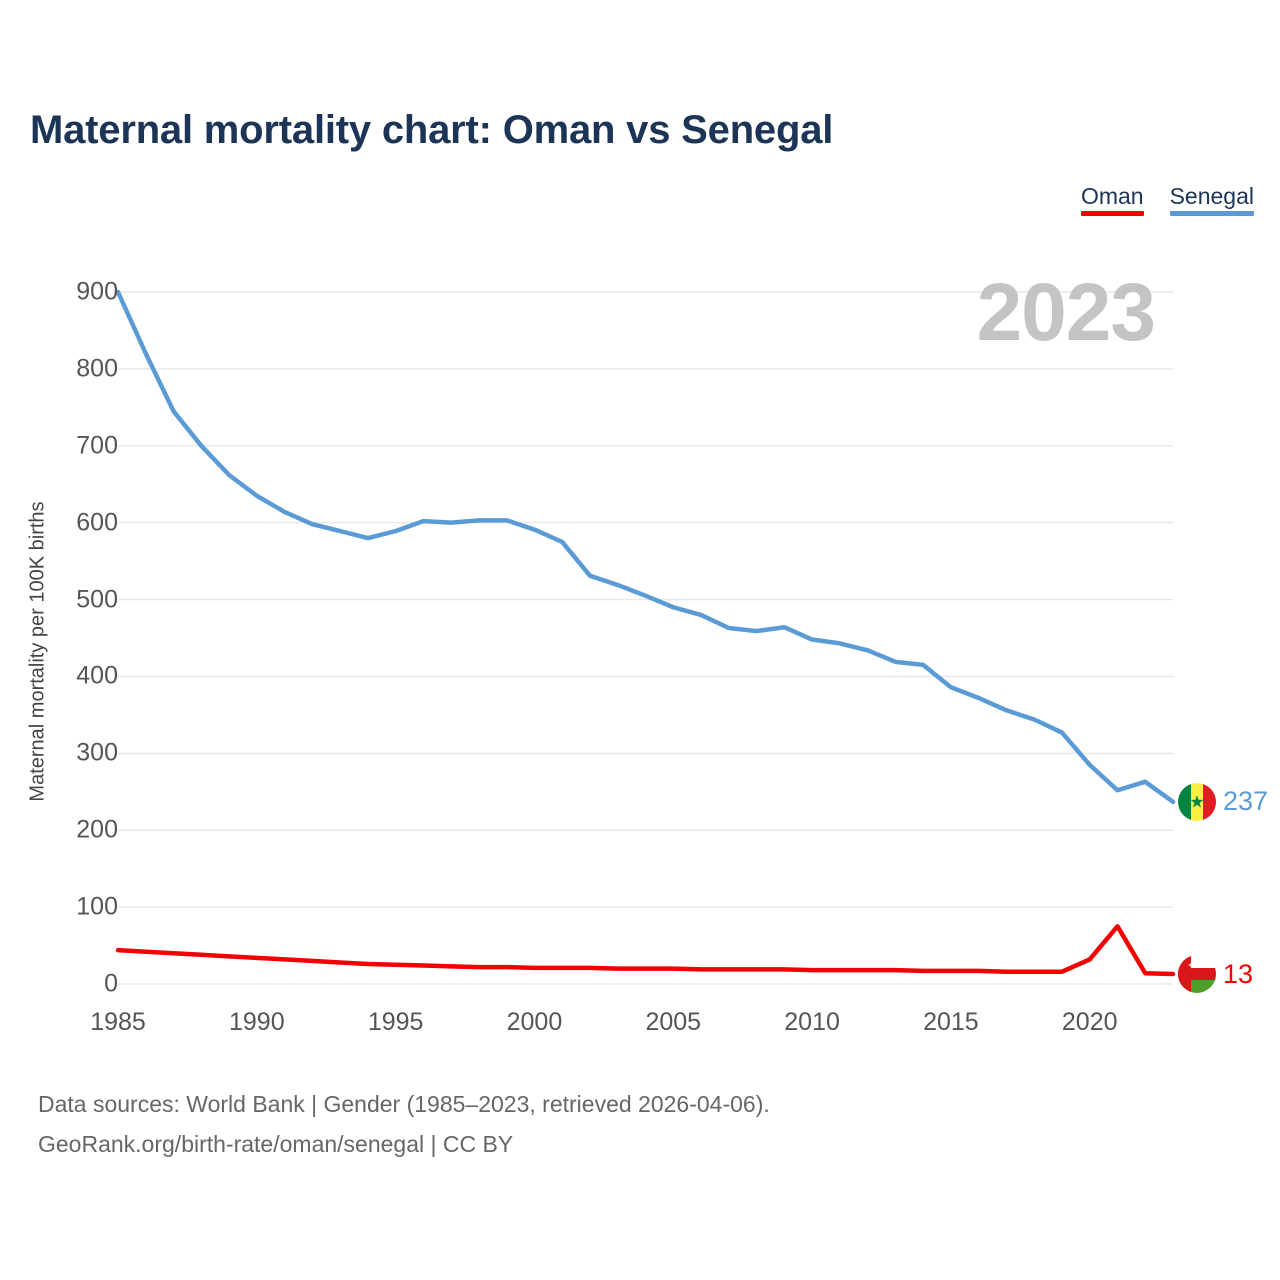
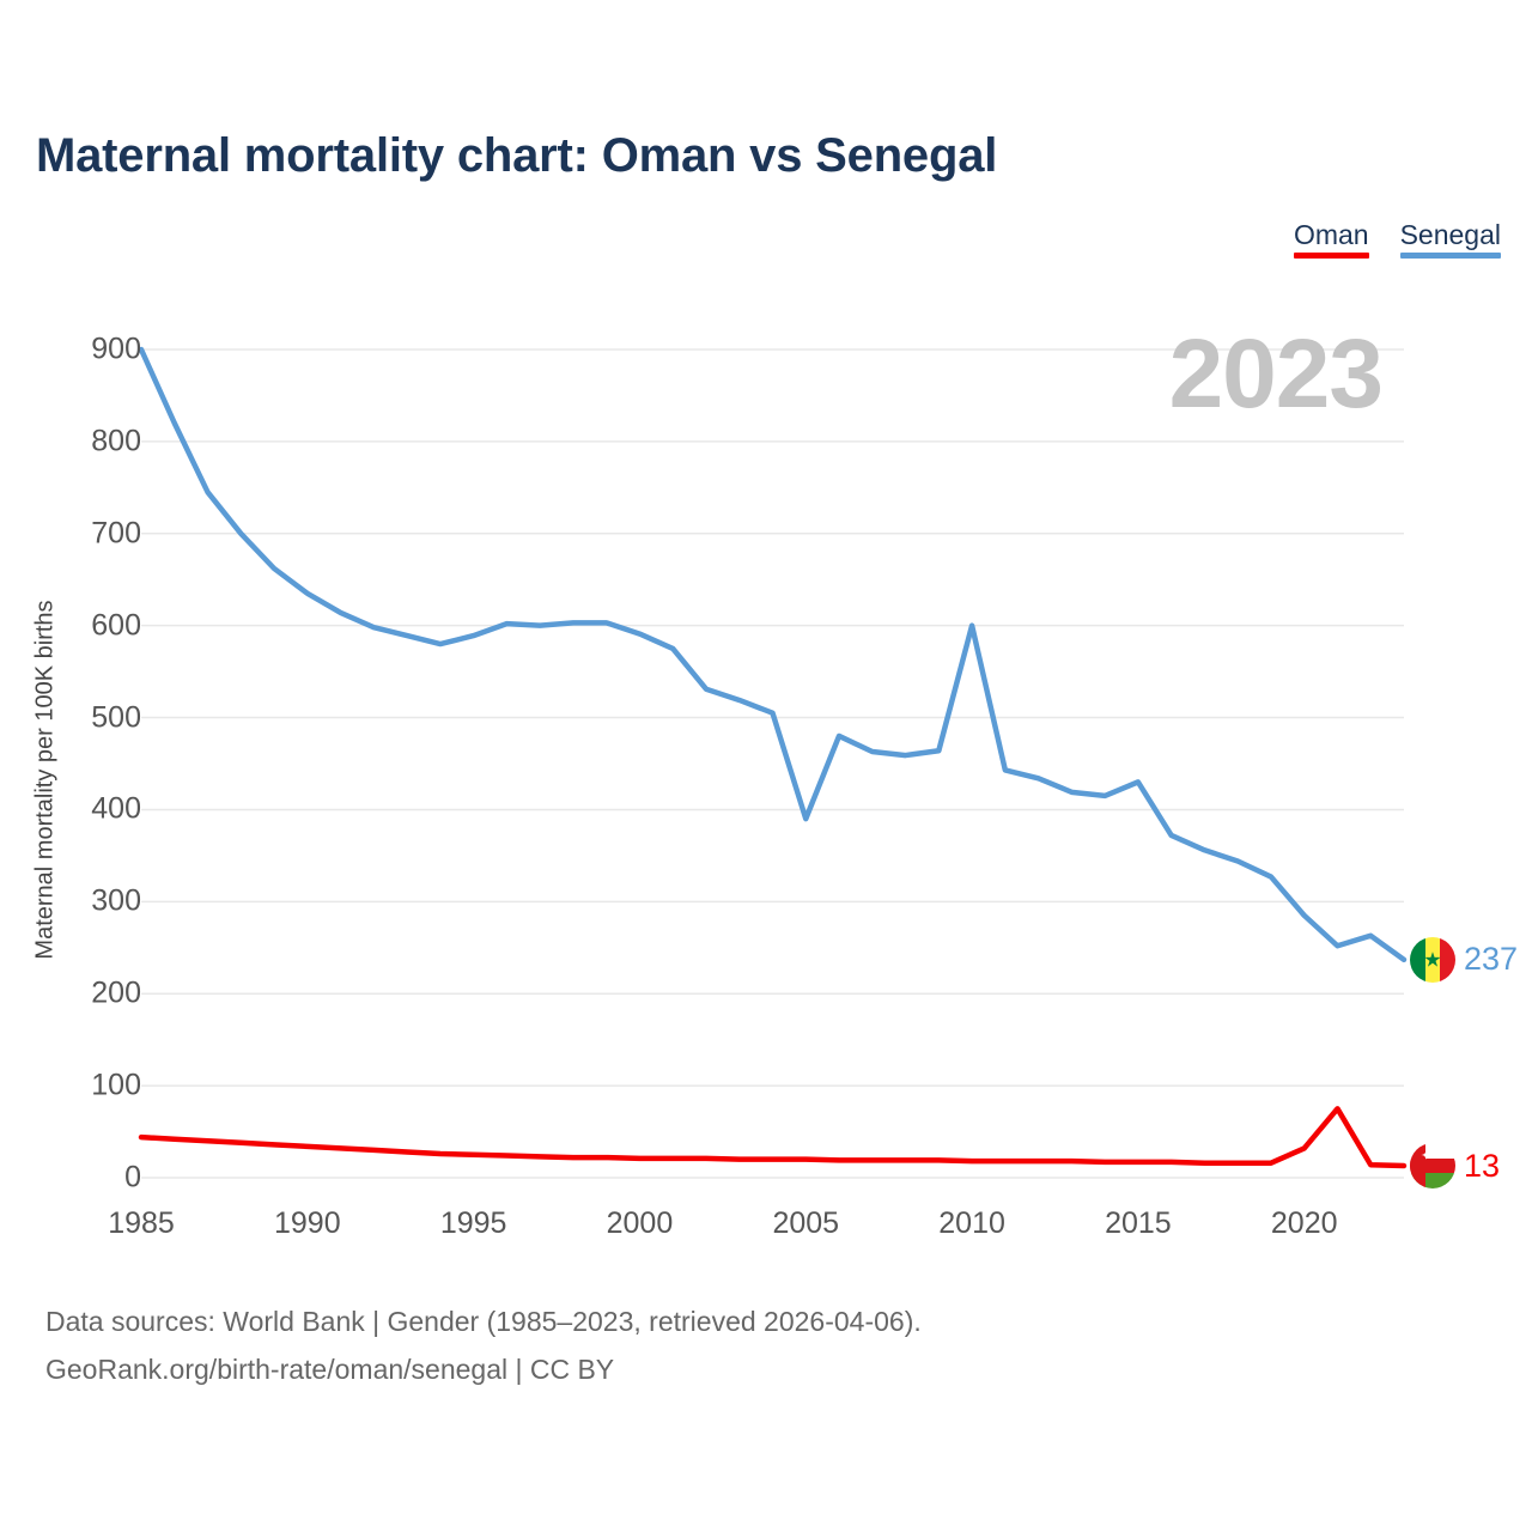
Senegal/2005: 490 -> 390
Senegal/2010: 450 -> 600
Senegal/2015: 390 -> 430
